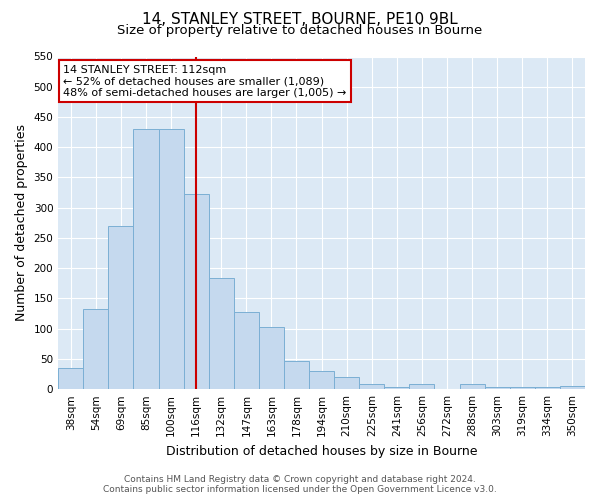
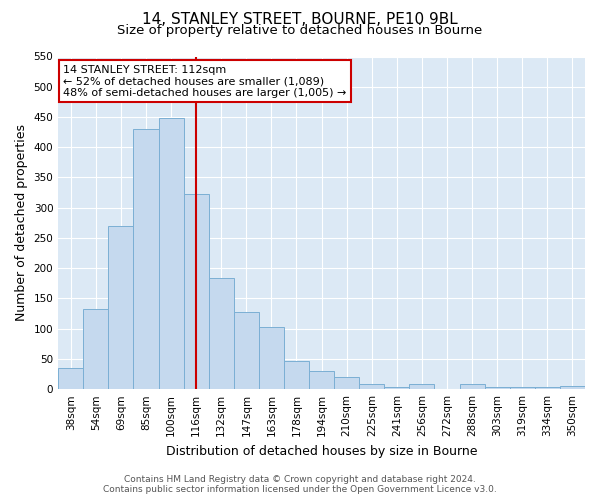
100sqm: 430 -> 448
